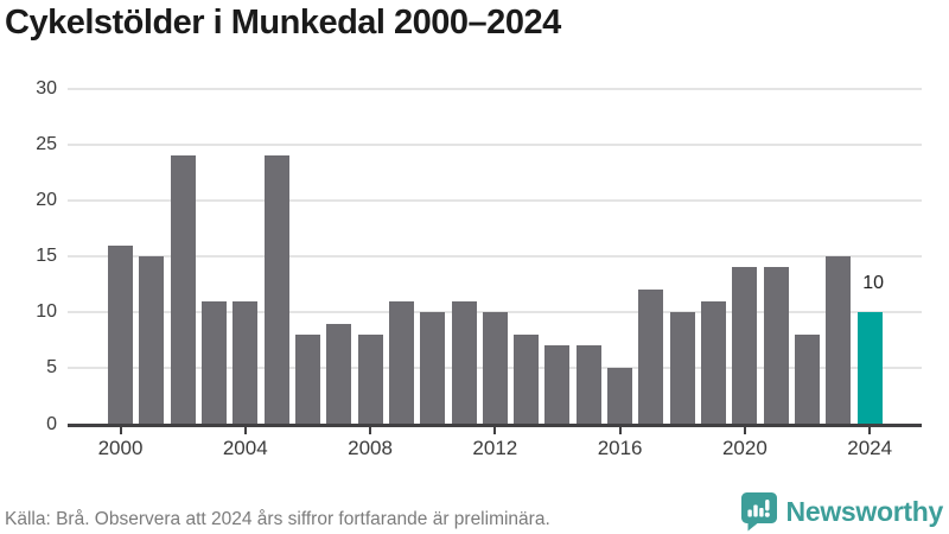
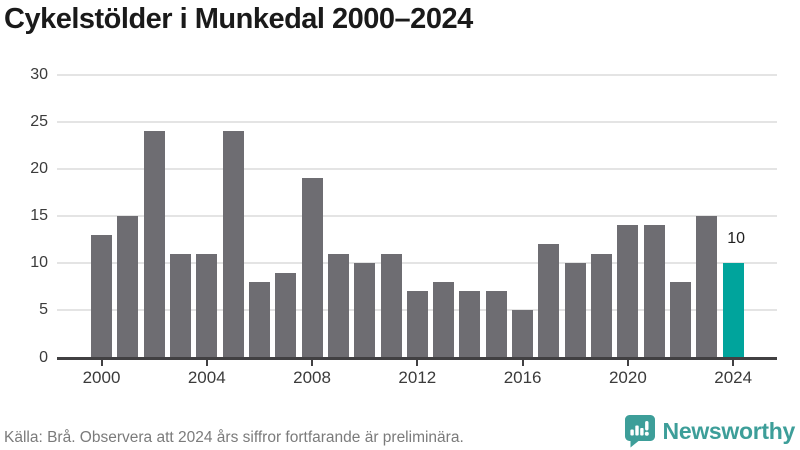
2000: 16 -> 13
2008: 8 -> 19
2012: 10 -> 7
